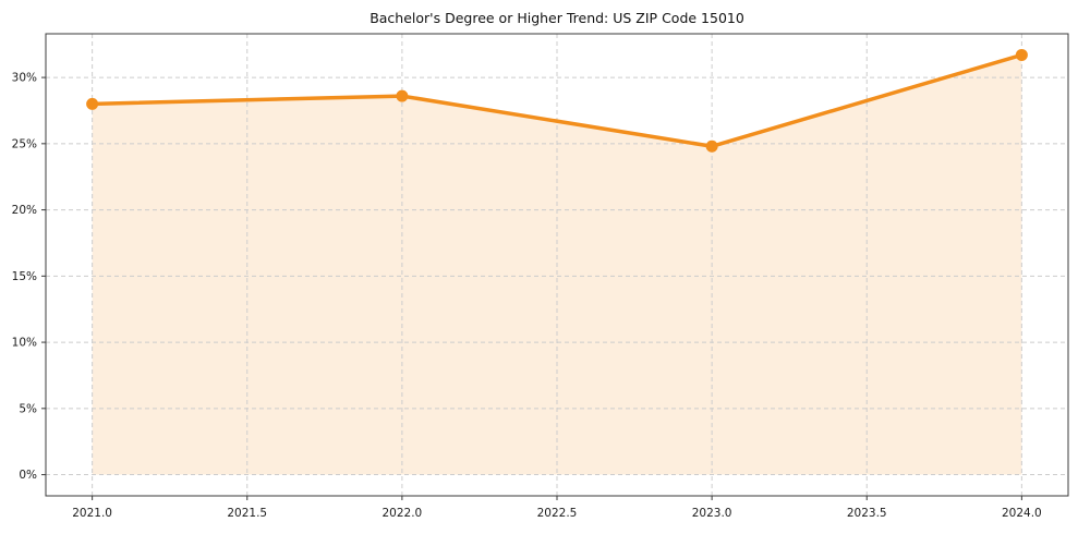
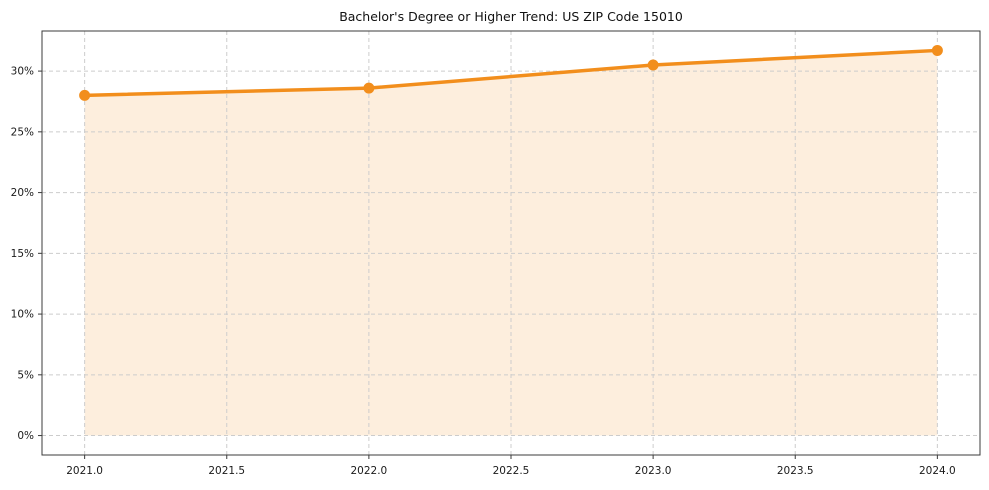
2023.0: 24.8% -> 30.5%
